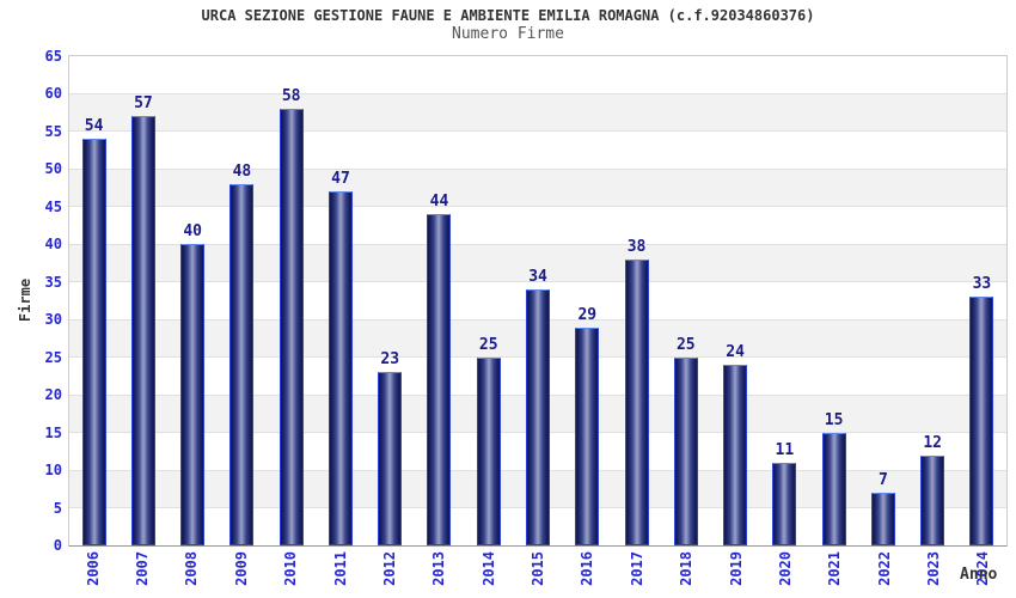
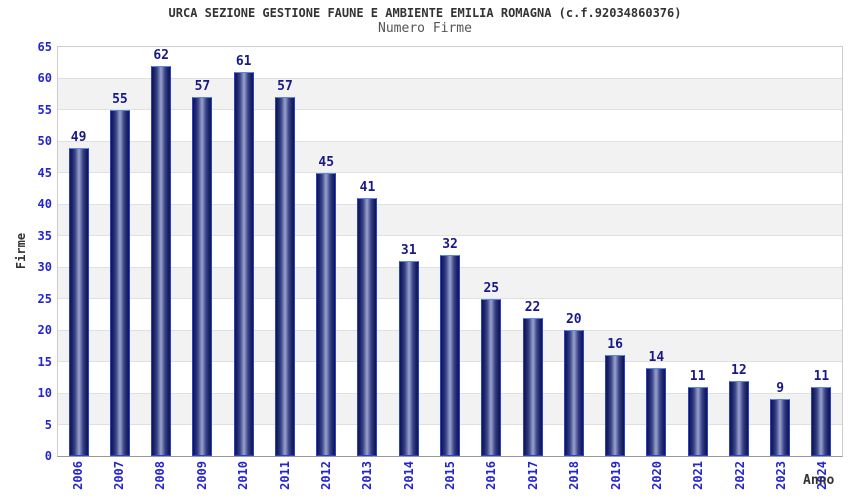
2006: 54 -> 49
2007: 57 -> 55
2008: 40 -> 62
2009: 48 -> 57
2010: 58 -> 61
2011: 47 -> 57
2012: 23 -> 45
2013: 44 -> 41
2014: 25 -> 31
2015: 34 -> 32
2016: 29 -> 25
2017: 38 -> 22
2018: 25 -> 20
2019: 24 -> 16
2020: 11 -> 14
2021: 15 -> 11
2022: 7 -> 12
2023: 12 -> 9
2024: 33 -> 11
